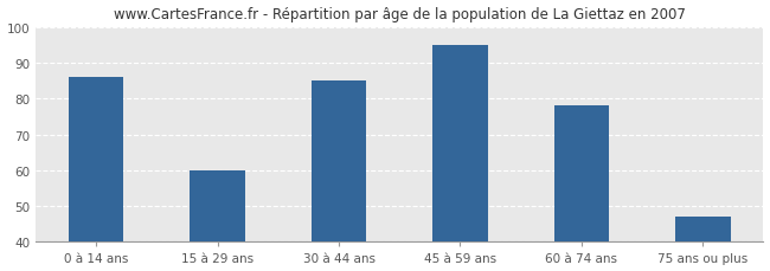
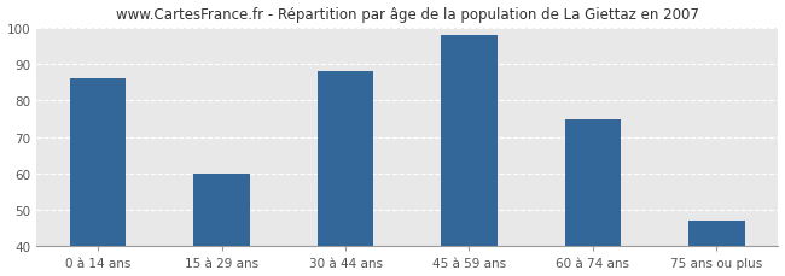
30 à 44 ans: 85 -> 88
45 à 59 ans: 95 -> 98
60 à 74 ans: 78 -> 75
